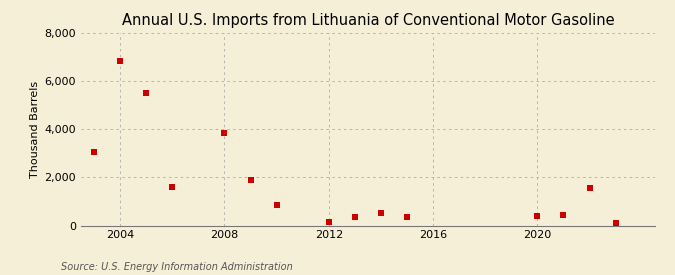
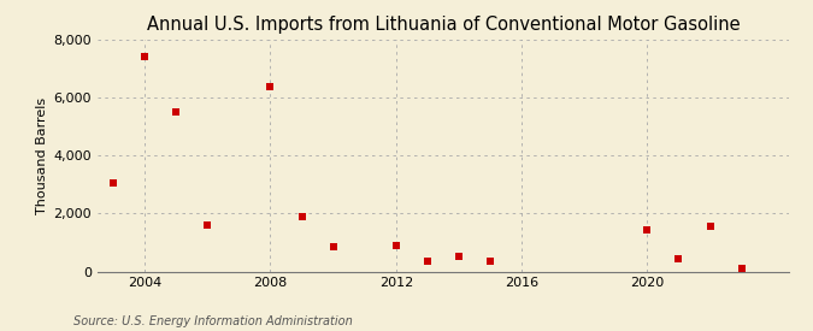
2004: 6,850 -> 7,400
2008: 3,850 -> 6,400
2012: 150 -> 900
2020: 400 -> 1,450
